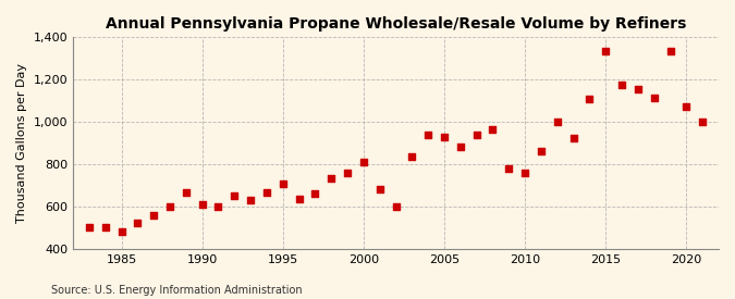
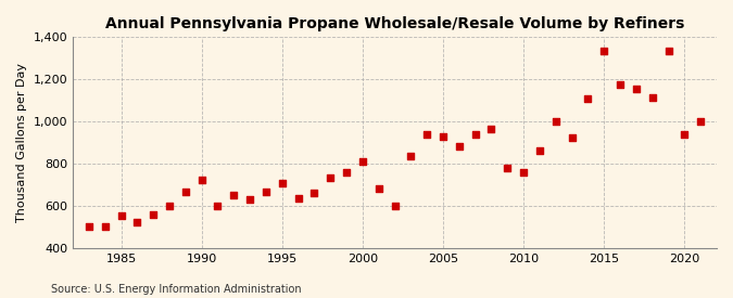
1985: 480 -> 550
1990: 610 -> 720
2020: 1,070 -> 940
